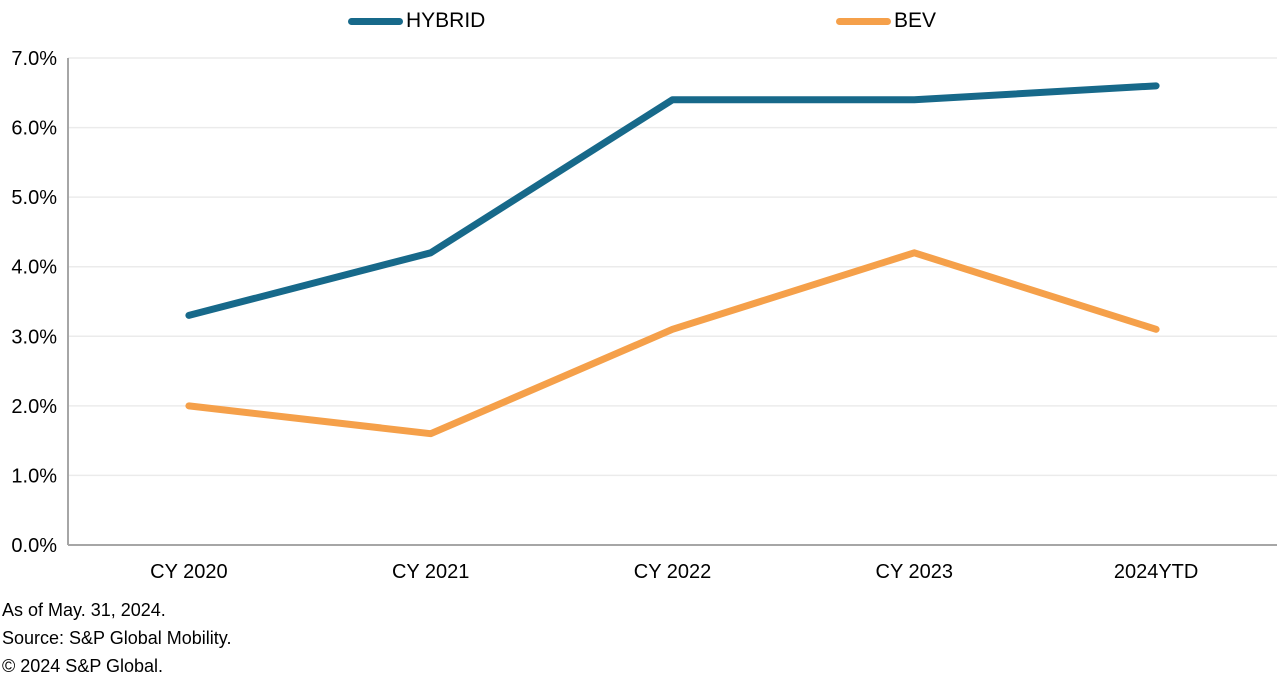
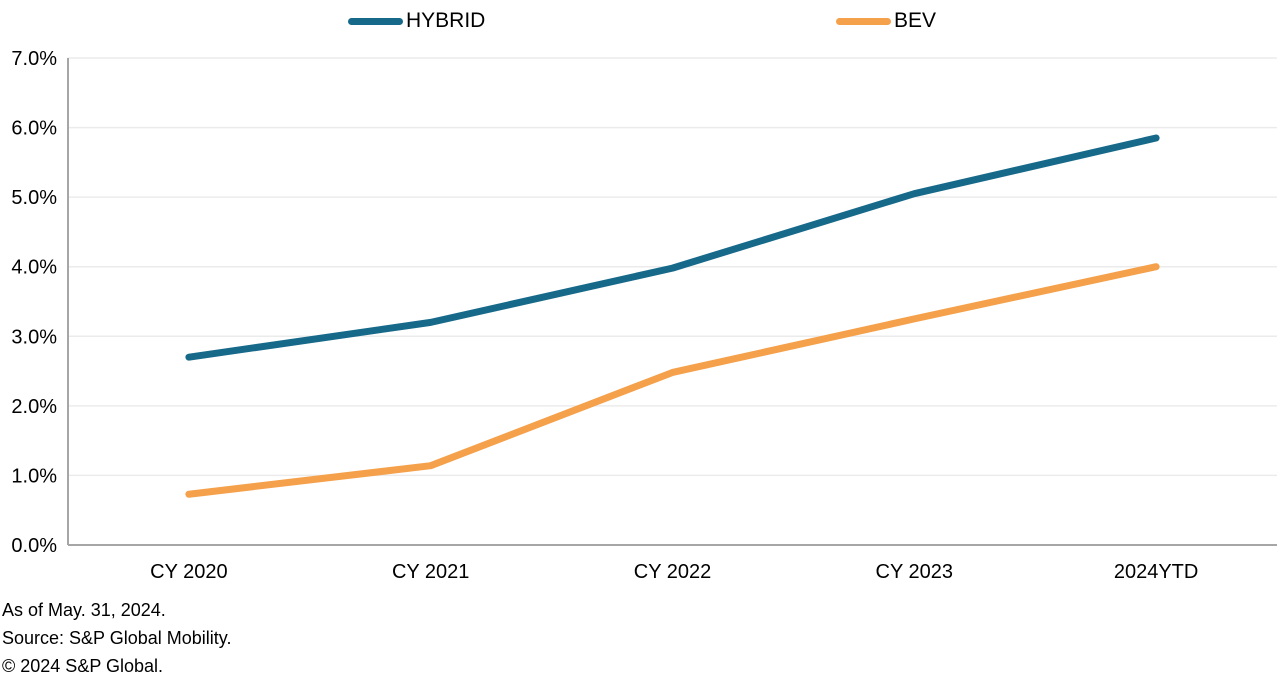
HYBRID/CY 2020: 3.3% -> 2.7%
BEV/CY 2020: 2.0% -> 0.7%
HYBRID/CY 2021: 4.2% -> 3.2%
BEV/CY 2021: 1.6% -> 1.1%
HYBRID/CY 2022: 6.4% -> 4.0%
BEV/CY 2022: 3.1% -> 2.5%
HYBRID/CY 2023: 6.4% -> 5.0%
BEV/CY 2023: 4.2% -> 3.2%
HYBRID/2024YTD: 6.6% -> 5.8%
BEV/2024YTD: 3.1% -> 4.0%
